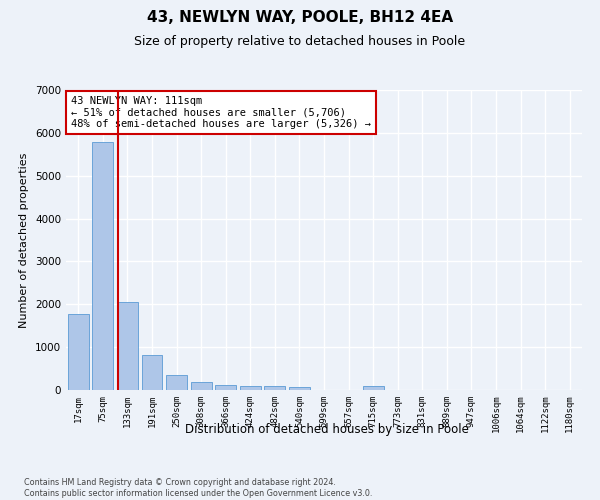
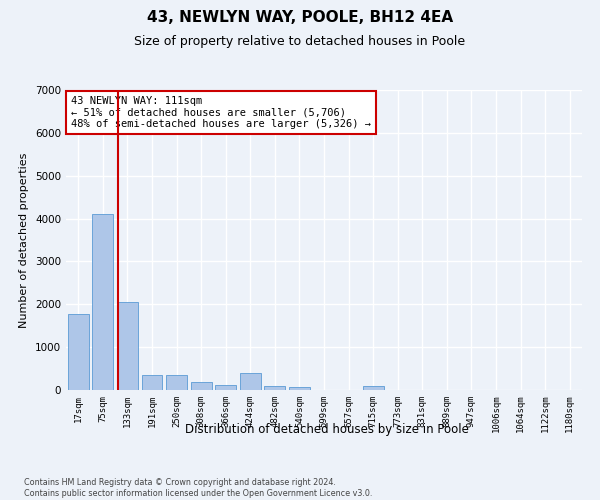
75sqm: 5780 -> 4100
191sqm: 820 -> 350
424sqm: 100 -> 400
